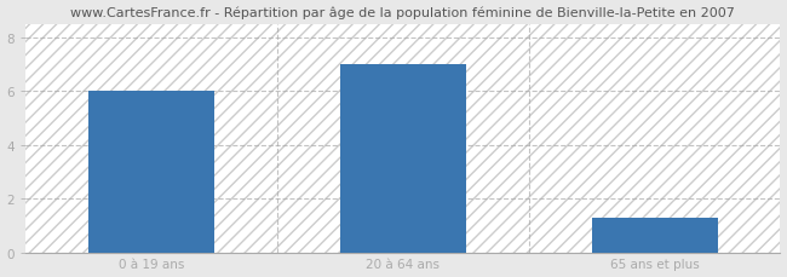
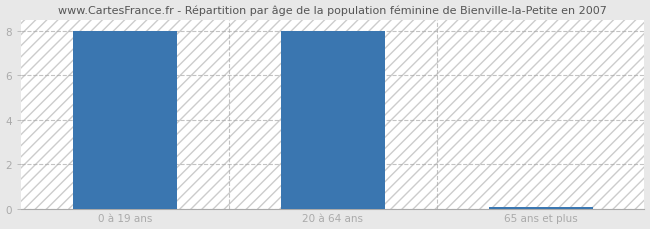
0 à 19 ans: 6.00 -> 8.00
20 à 64 ans: 7.00 -> 8.00
65 ans et plus: 1.30 -> 0.07
